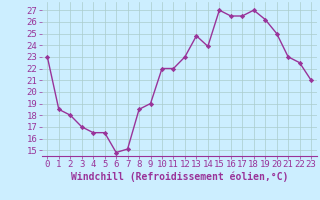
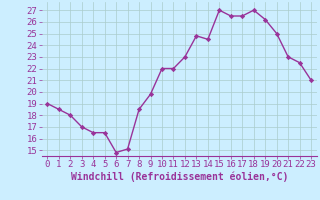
0: 23.0 -> 19.0
9: 19.0 -> 19.8
14: 23.9 -> 24.5
